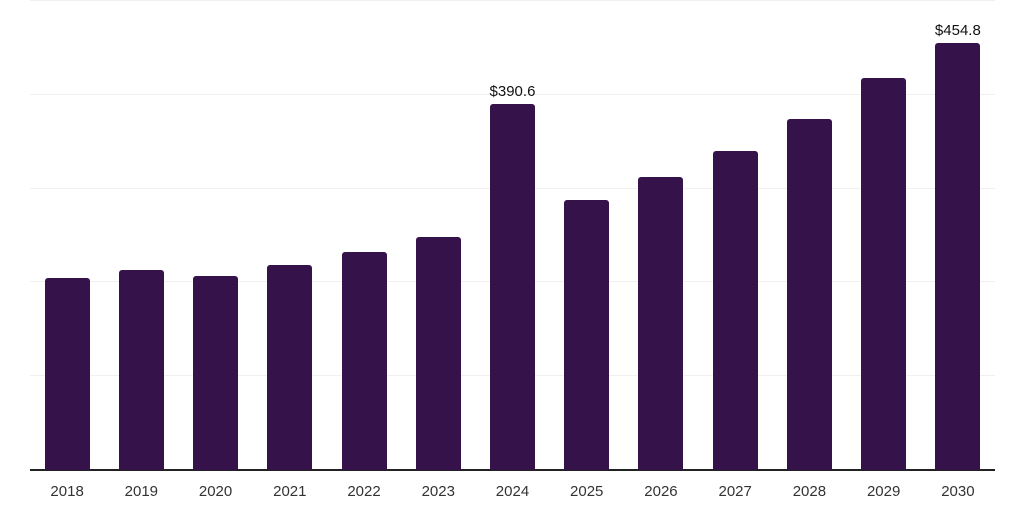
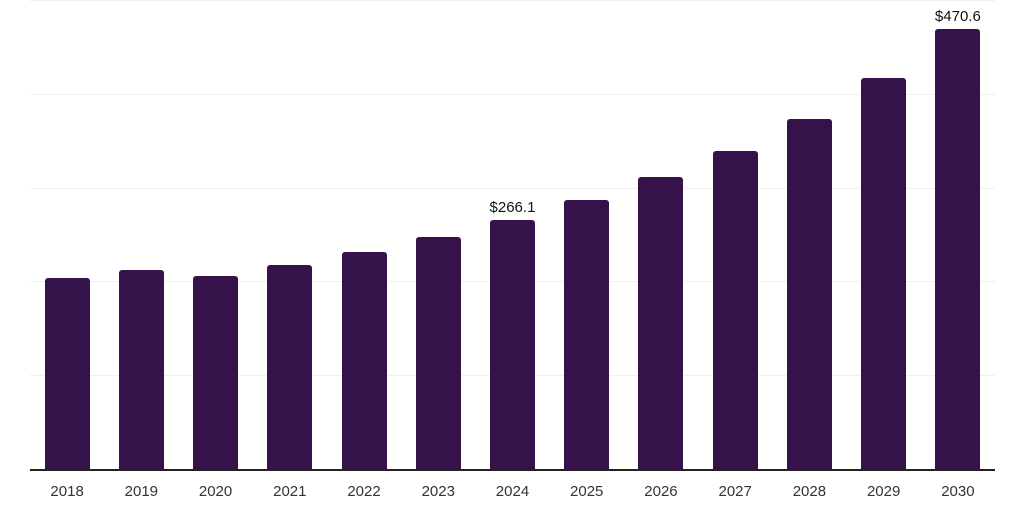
2024: $390.6 -> $266.1
2030: $454.8 -> $470.6
